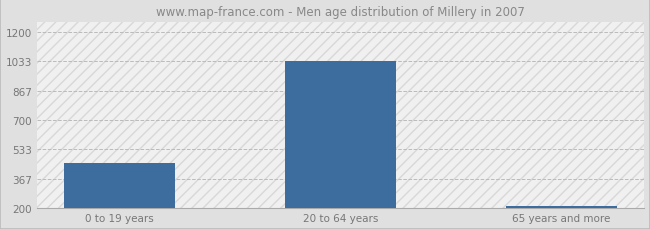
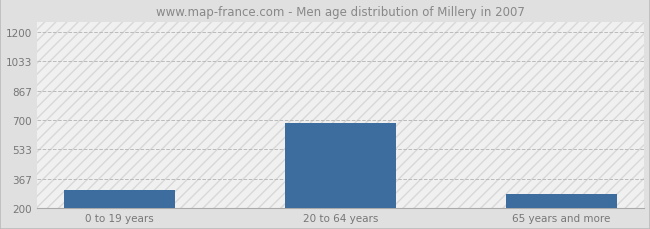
0 to 19 years: 450 -> 300
20 to 64 years: 1030 -> 680
65 years and more: 210 -> 280
